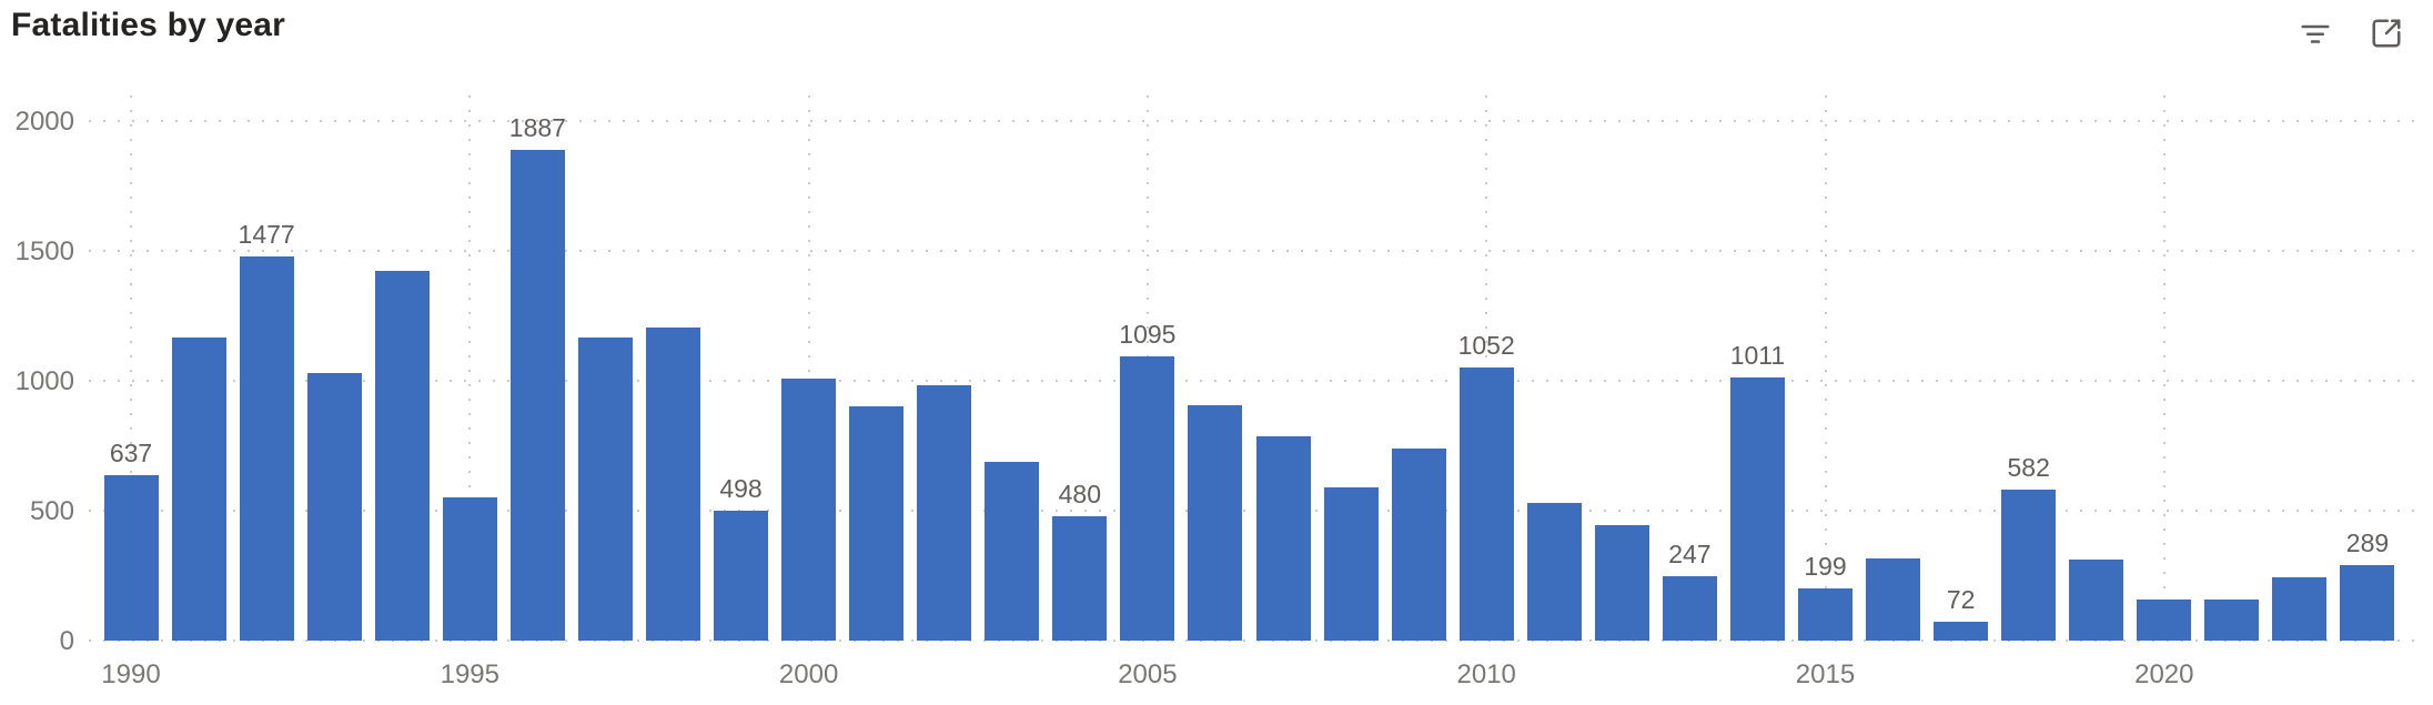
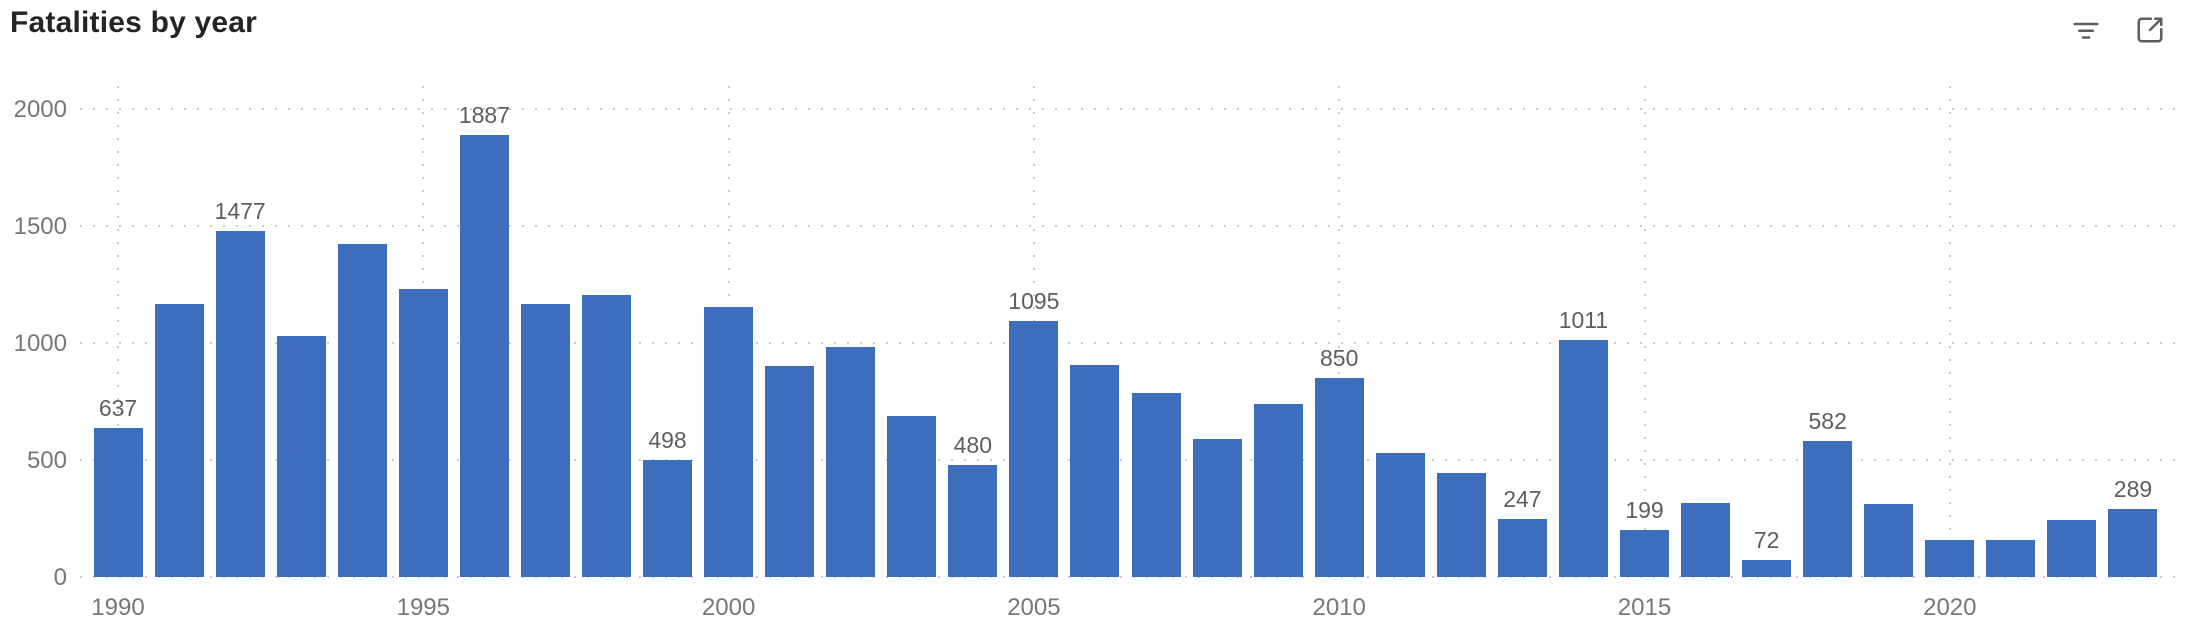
1995: 550 -> 1230
2000: 1010 -> 1160
2010: 1052 -> 850
